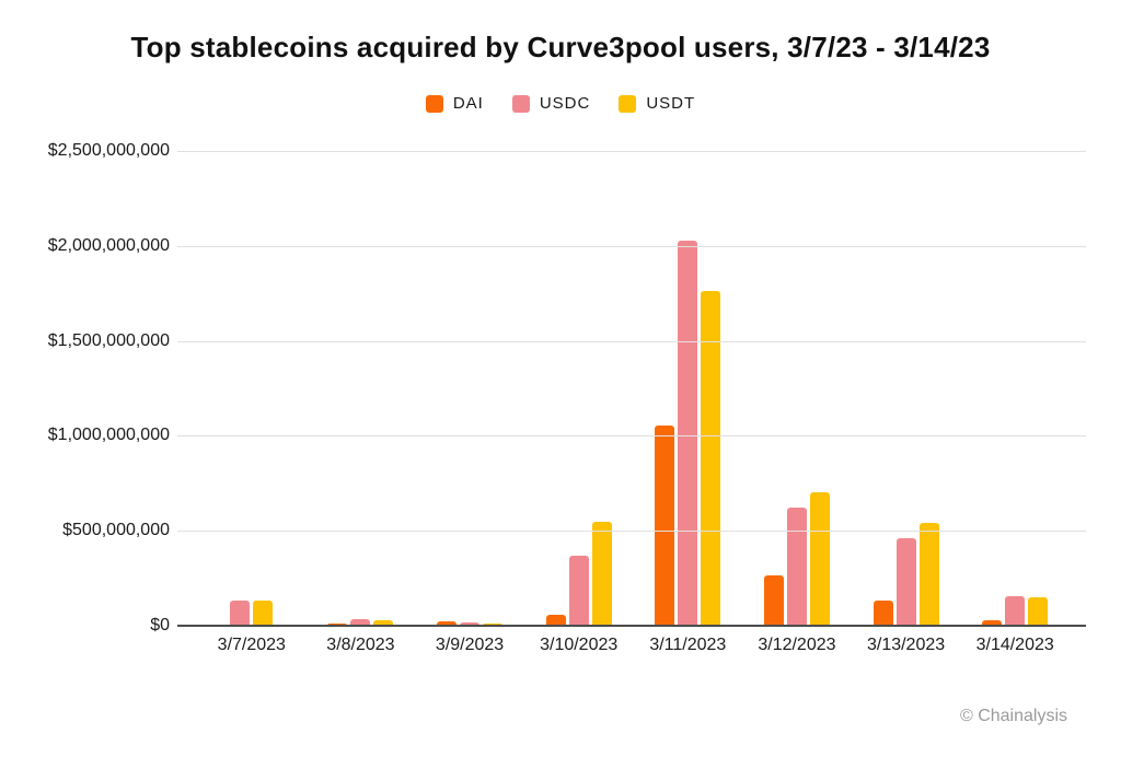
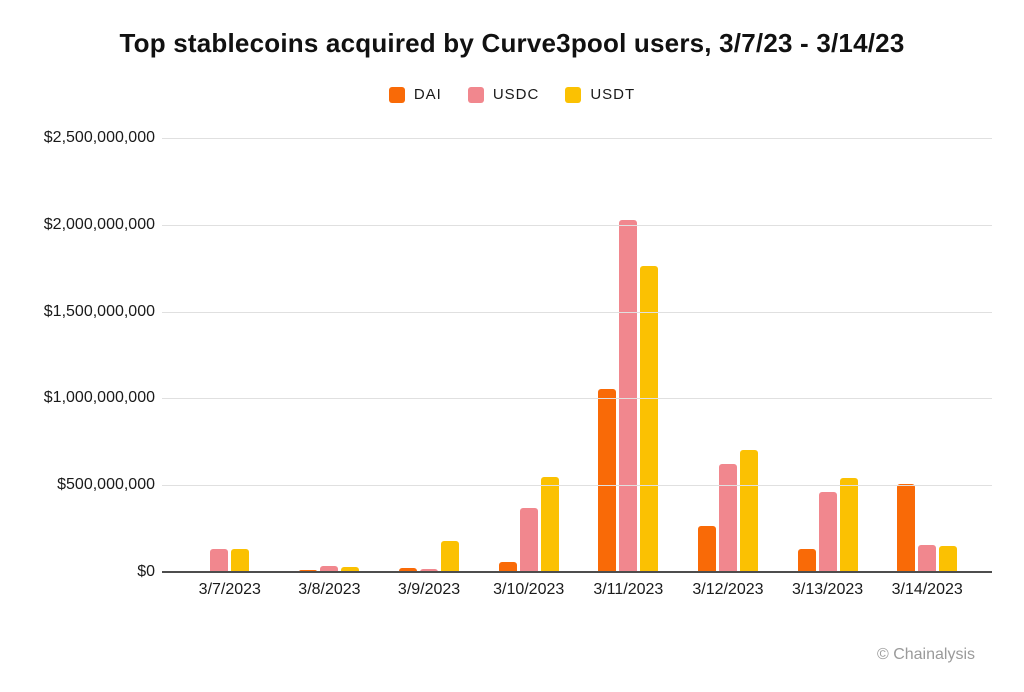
USDT/3/9/2023: $10000000 -> $180000000
DAI/3/14/2023: $30000000 -> $510000000
